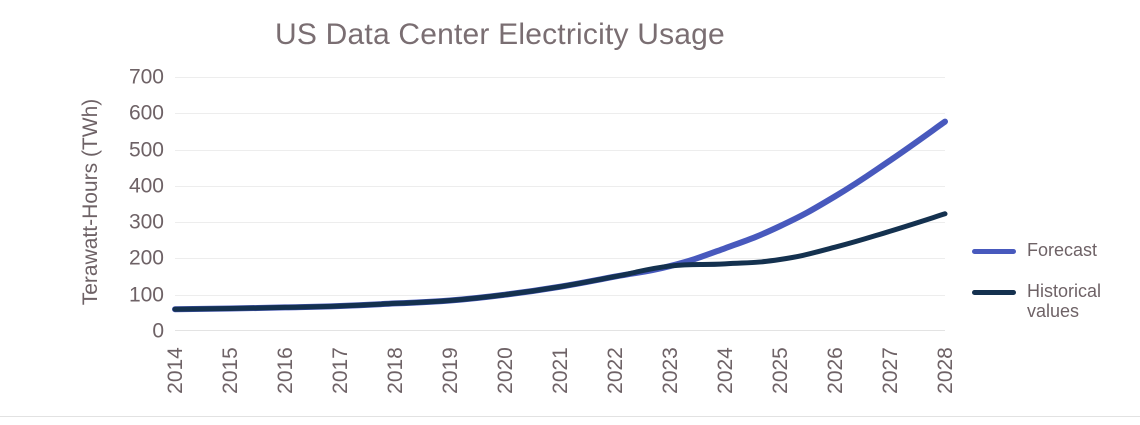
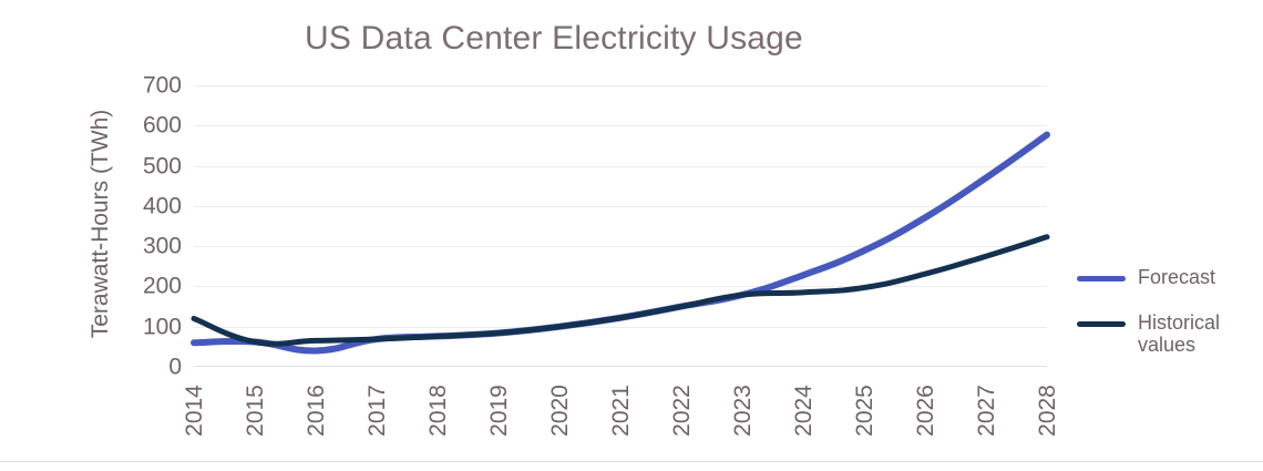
Historical values/2014: 60 -> 120
Forecast/2016: 60 -> 40
